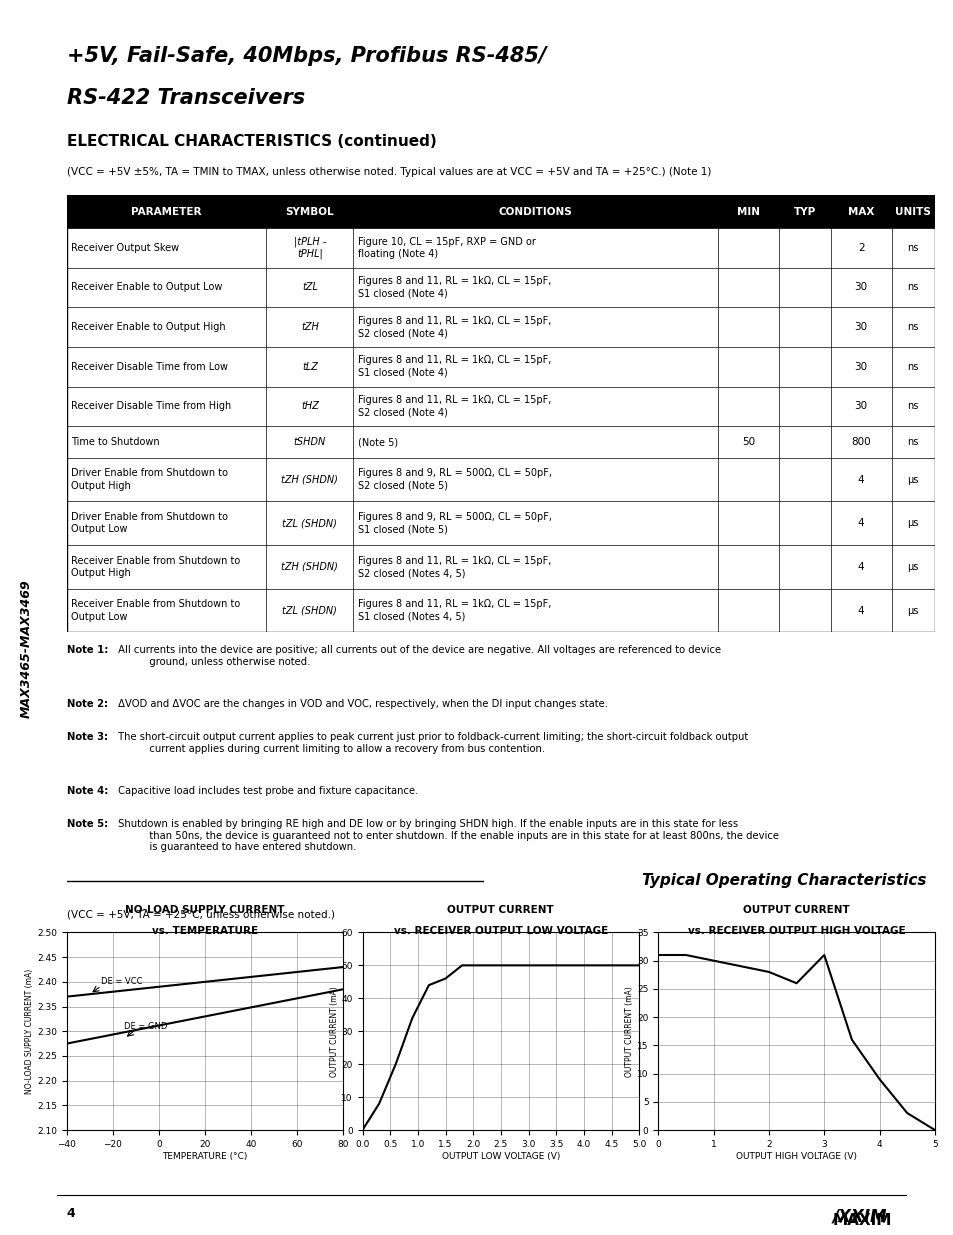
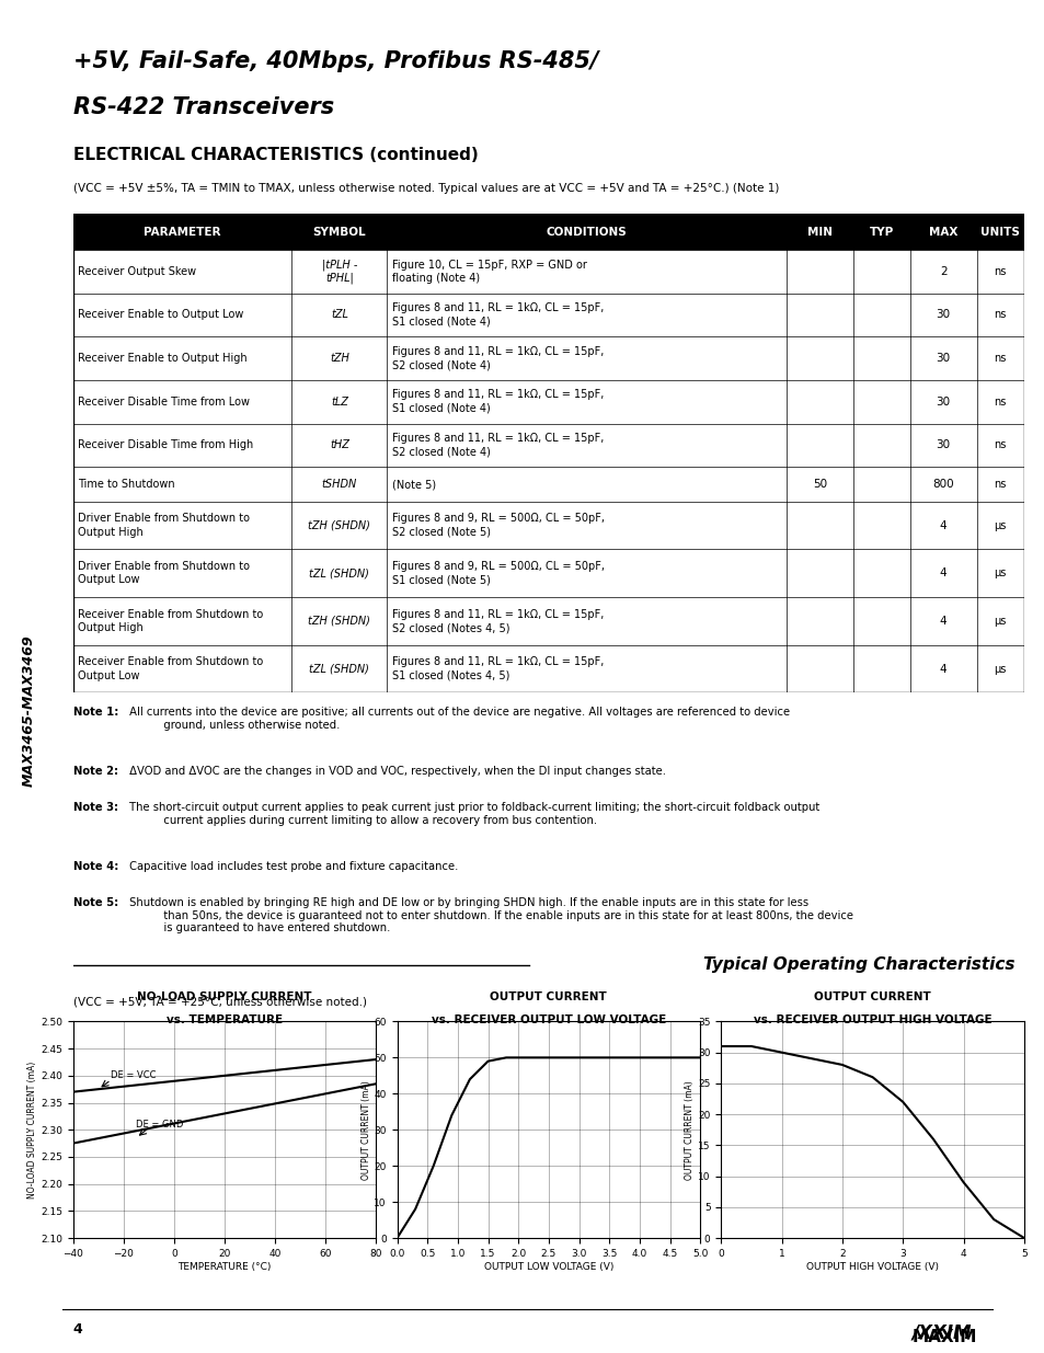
1.5: 46 -> 49
3: 31 -> 22
